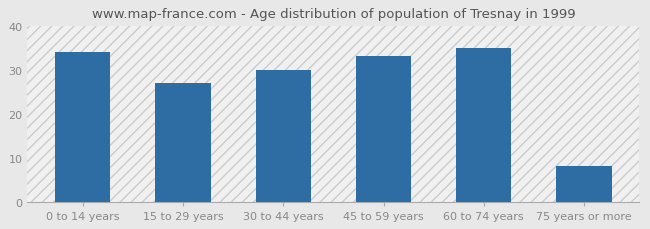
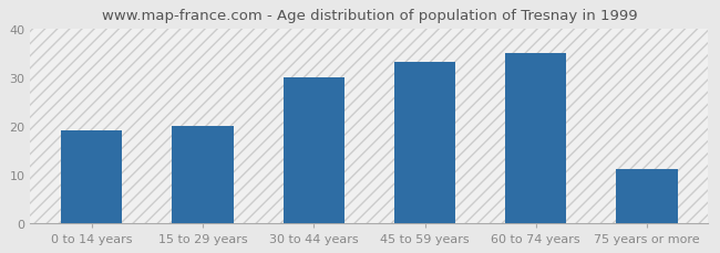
0 to 14 years: 34 -> 19
15 to 29 years: 27 -> 20
75 years or more: 8 -> 11
